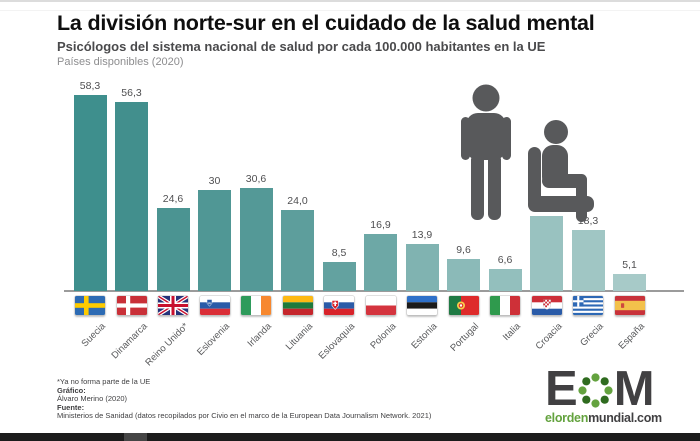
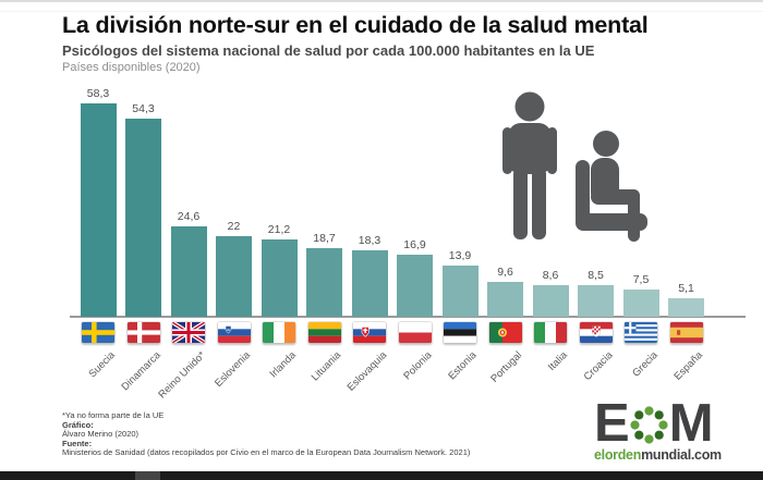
Dinamarca: 56,3 -> 54,3
Eslovenia: 30 -> 22
Irlanda: 30,6 -> 21,2
Lituania: 24,0 -> 18,7
Eslovaquia: 8,5 -> 18,3
Italia: 6,6 -> 8,6
Croacia: 22,4 -> 8,5
Grecia: 18,3 -> 7,5
